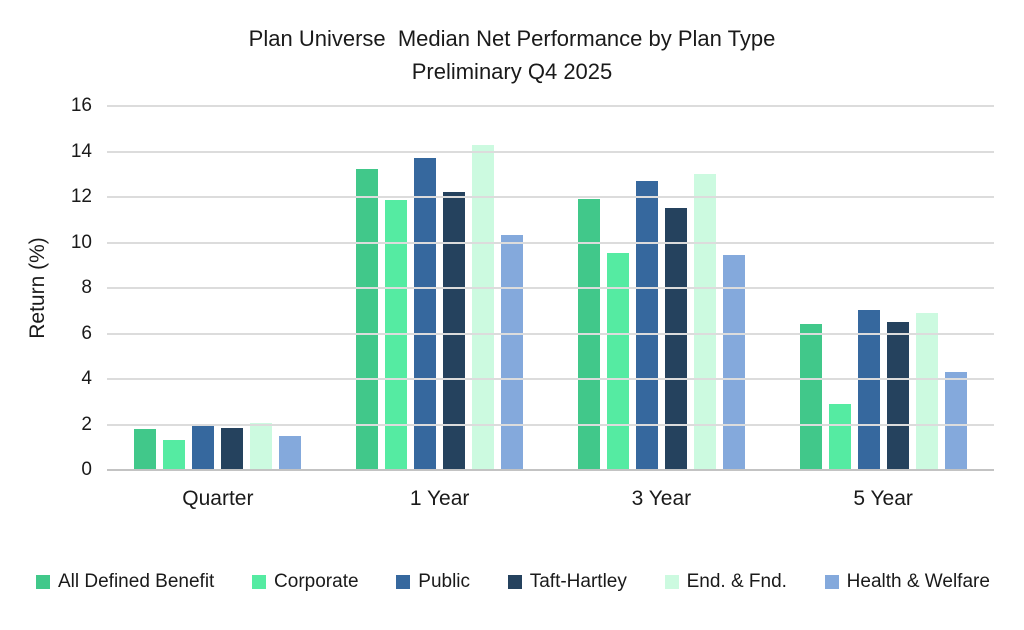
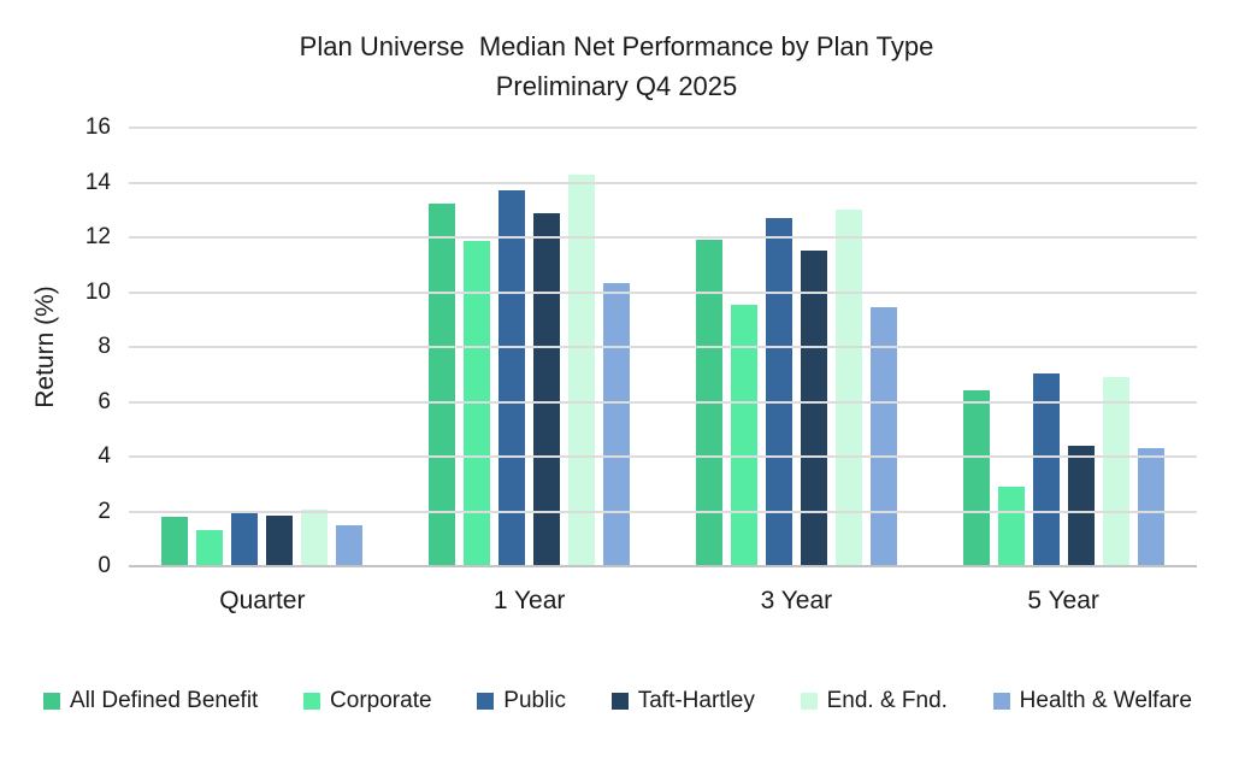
Taft-Hartley/1 Year: 12.2 -> 12.9
Taft-Hartley/5 Year: 6.5 -> 4.4
